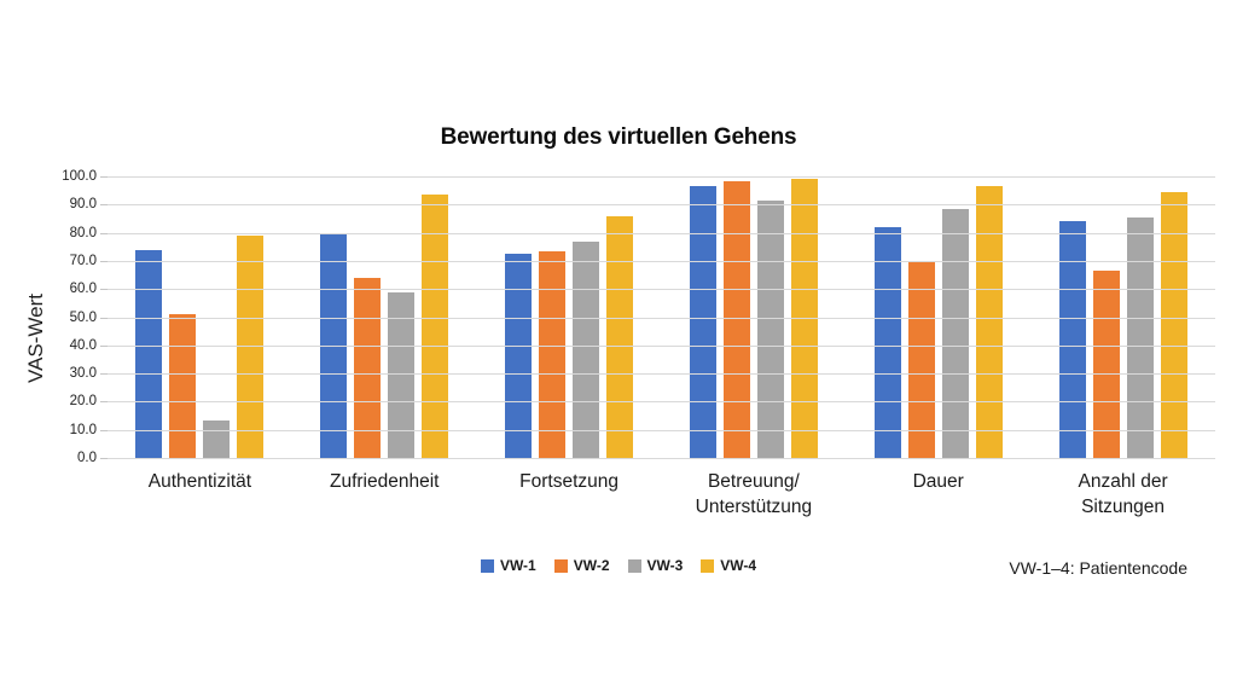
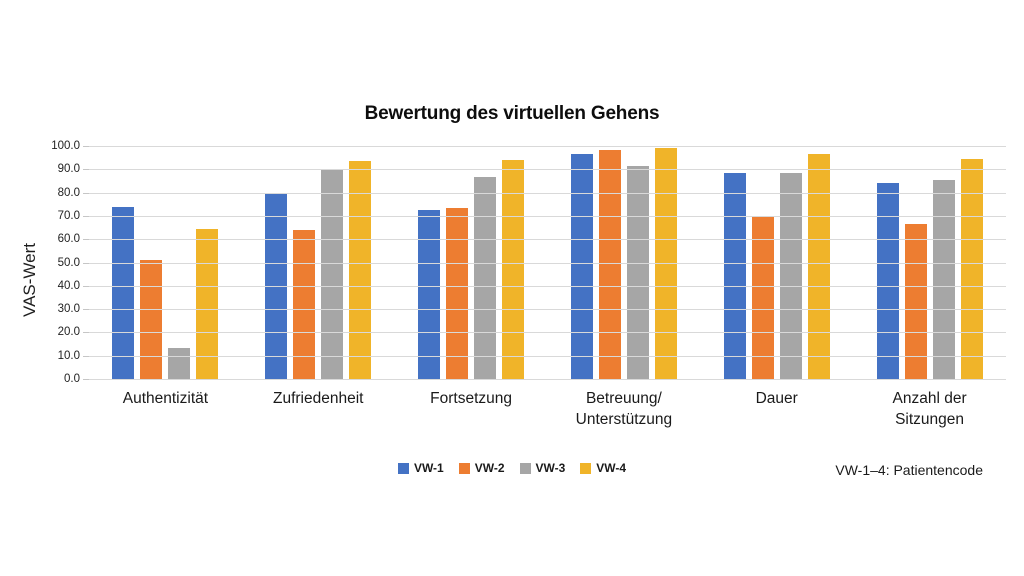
VW-4/Authentizität: 79 -> 64
VW-3/Zufriedenheit: 59 -> 90
VW-3/Fortsetzung: 77 -> 86
VW-4/Fortsetzung: 86 -> 94
VW-1/Dauer: 82 -> 88
